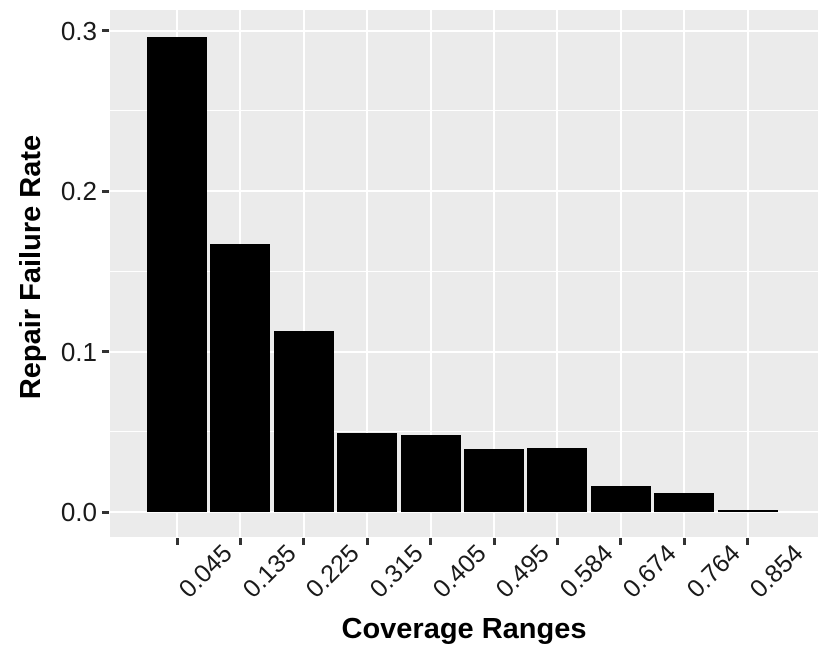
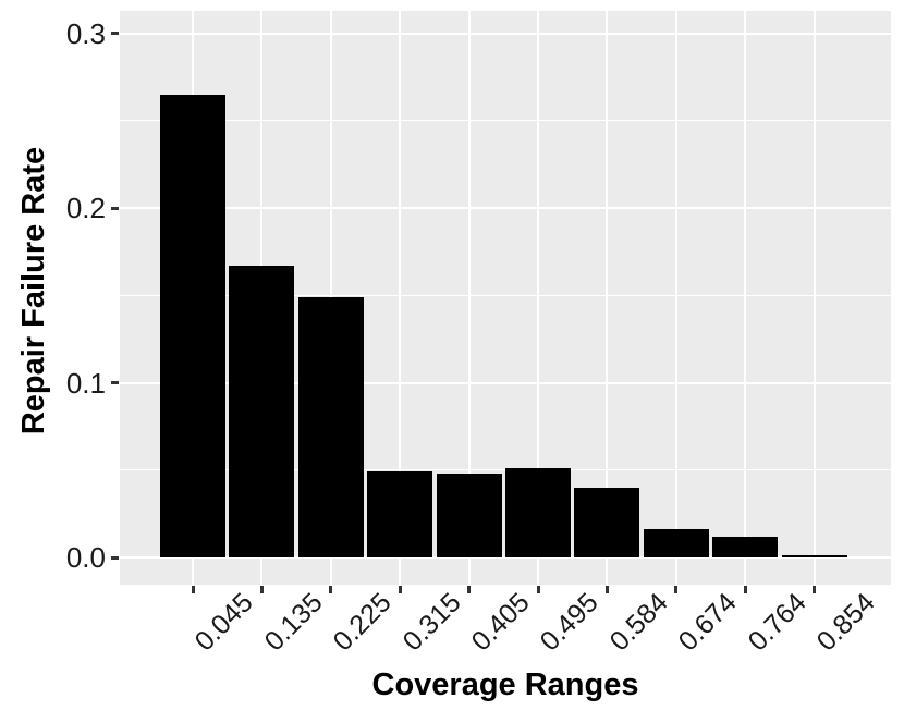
0.045: 0.296 -> 0.265
0.225: 0.113 -> 0.149
0.495: 0.039 -> 0.051
